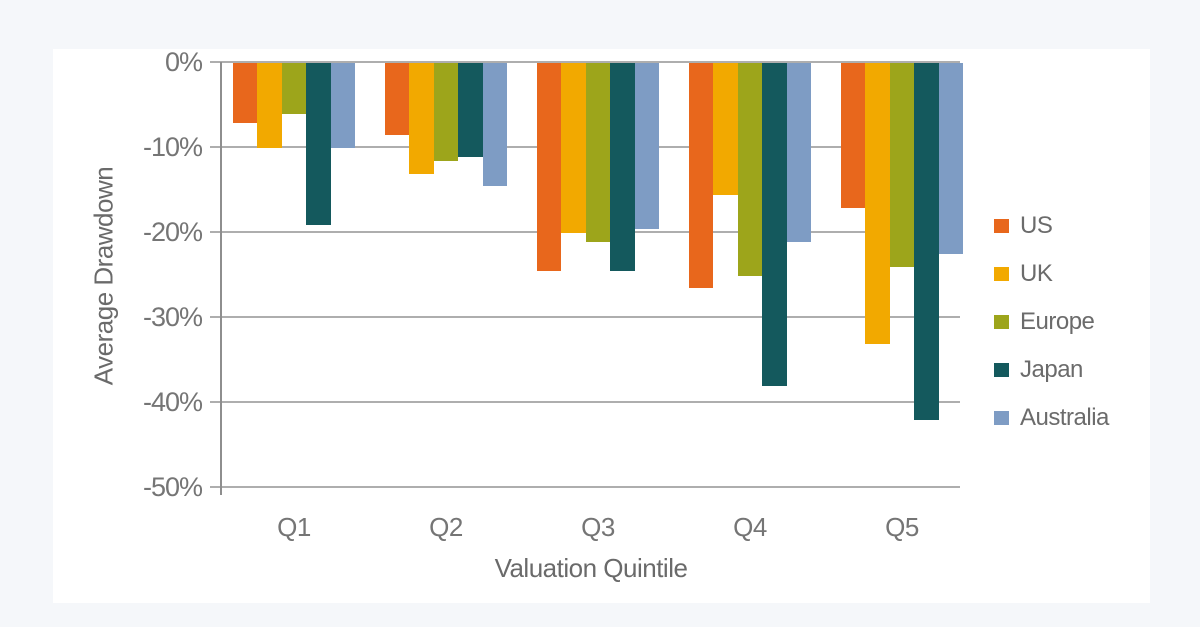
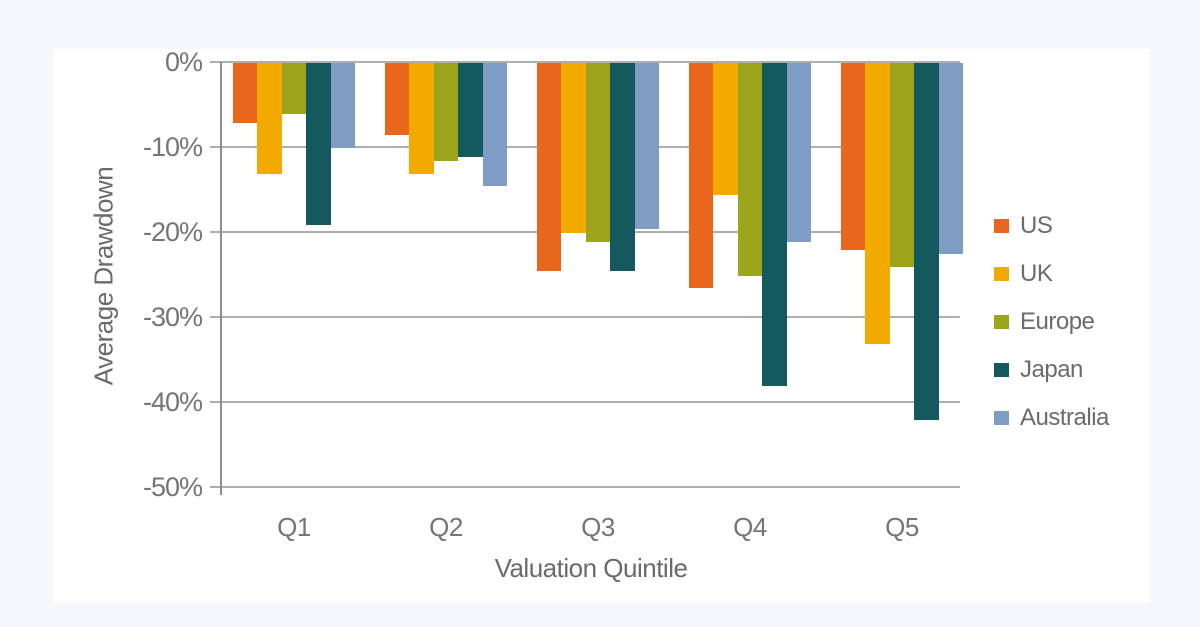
UK/Q1: -10% -> -13%
US/Q5: -17% -> -22%
